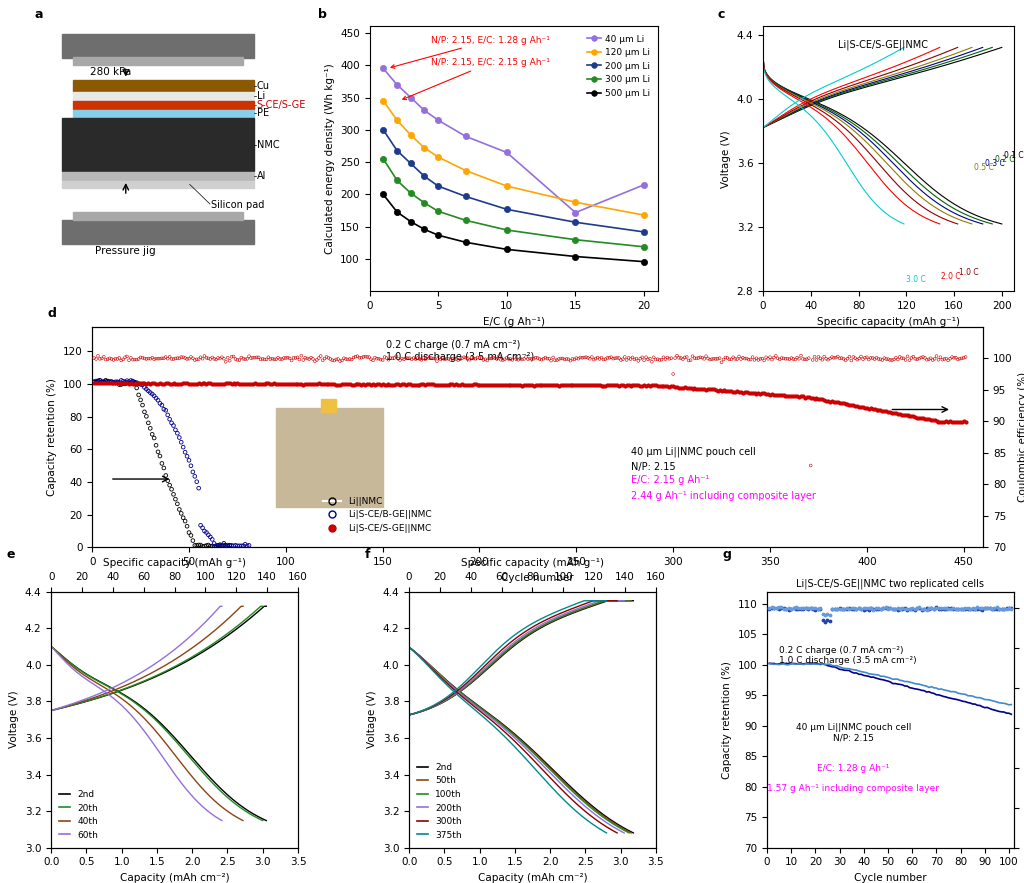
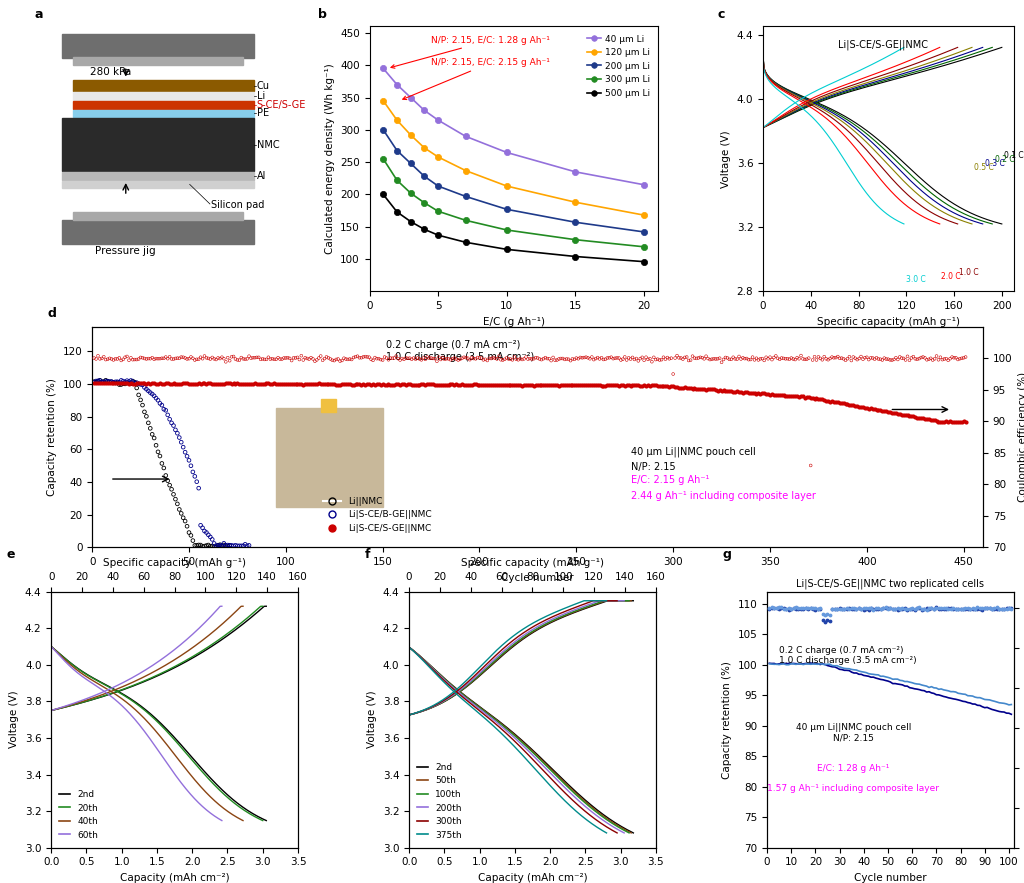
40 μm Li/15: 172 -> 235
